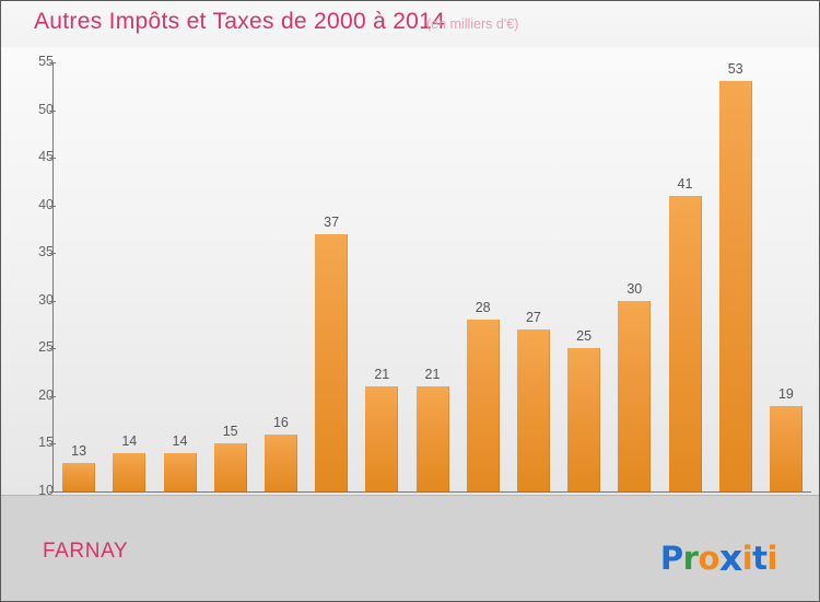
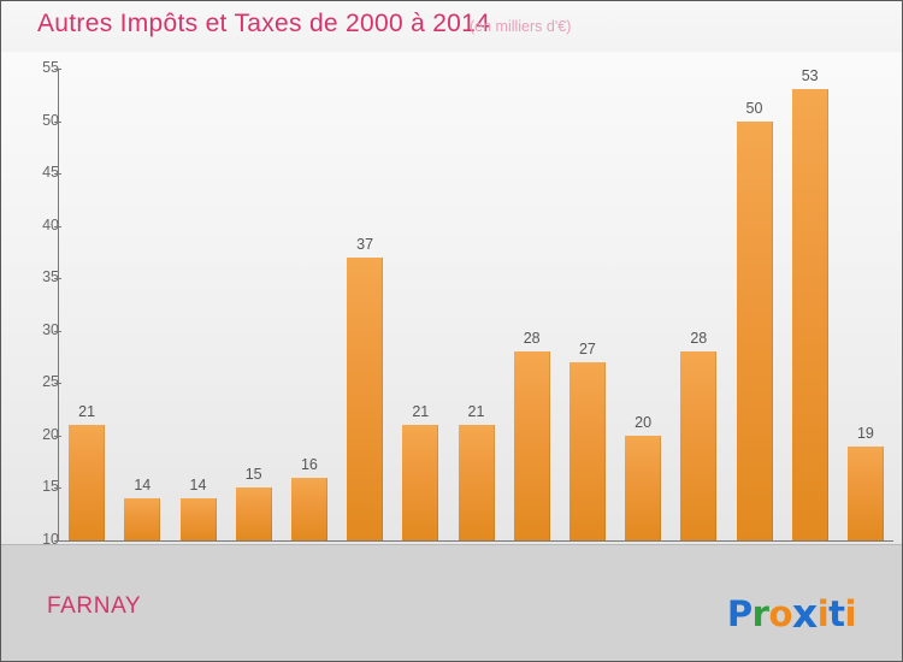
2000: 13 -> 21
2010: 25 -> 20
2011: 30 -> 28
2012: 41 -> 50
